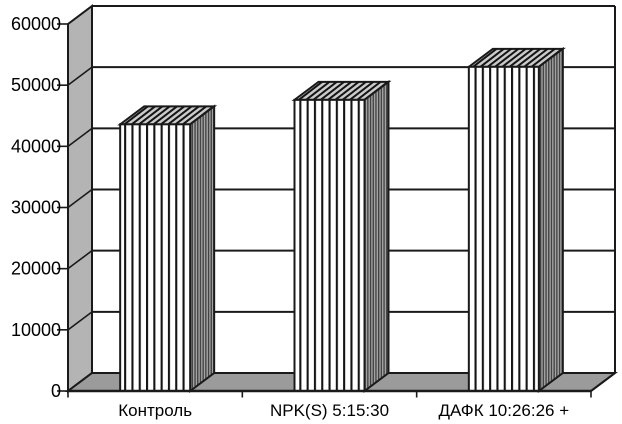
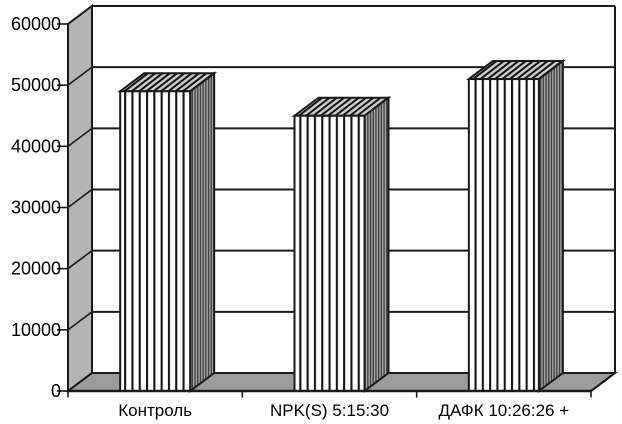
Контроль: 44000 -> 49000
NPK(S) 5:15:30: 48000 -> 45000
ДАФК 10:26:26 +: 53000 -> 51000
